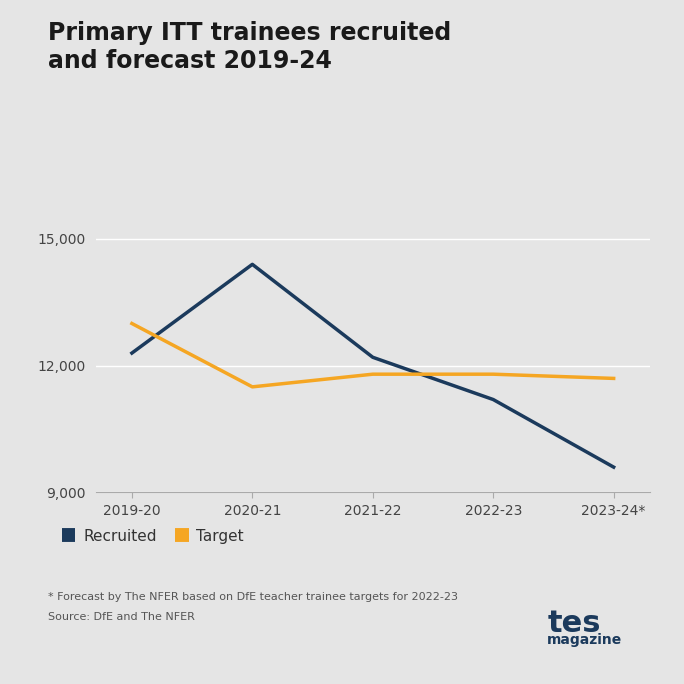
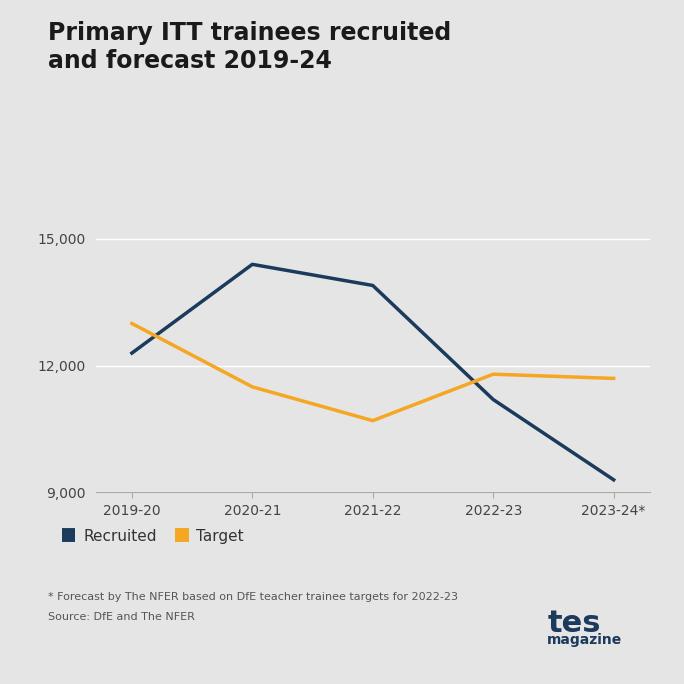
Recruited/2021-22: 12,200 -> 13,900
Target/2021-22: 11,800 -> 10,700
Recruited/2023-24*: 9,600 -> 9,300
